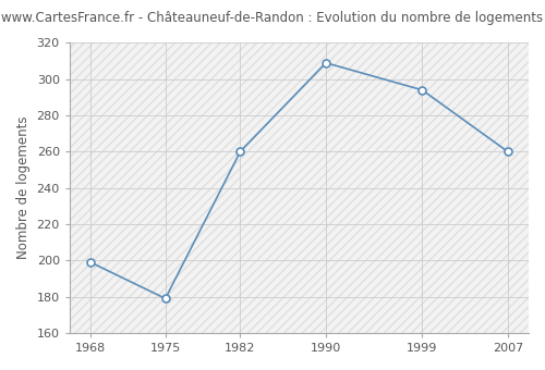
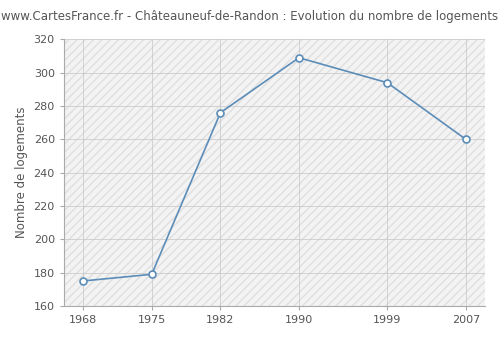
1968: 199 -> 175
1982: 260 -> 276
